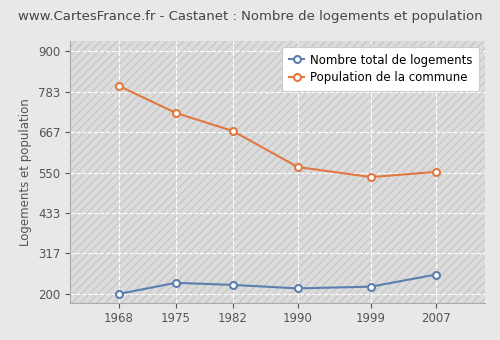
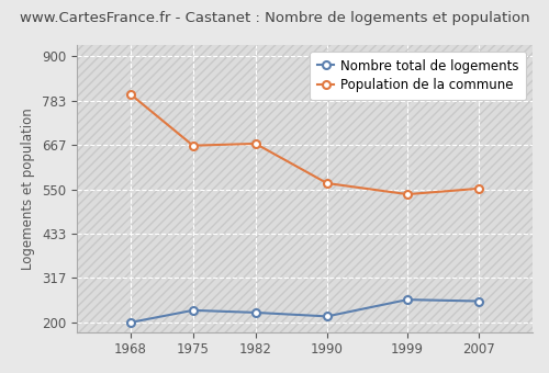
Population de la commune/1975: 722 -> 665
Nombre total de logements/1999: 221 -> 260
